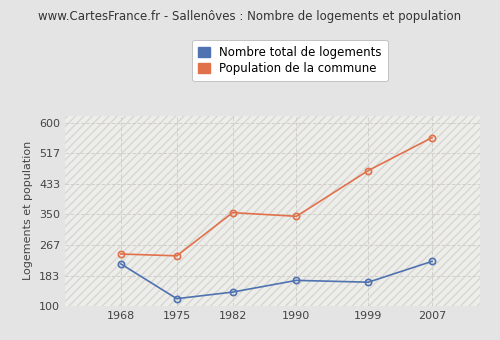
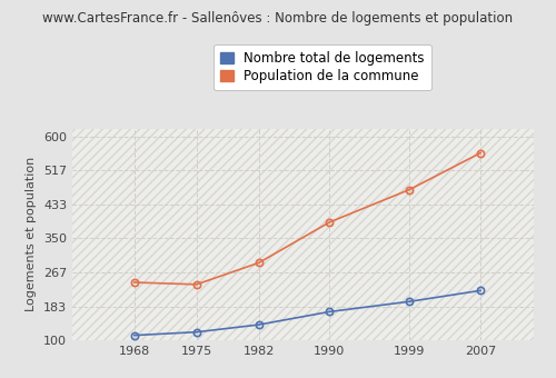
Nombre total de logements/1968: 215 -> 112
Population de la commune/1982: 355 -> 290
Population de la commune/1990: 345 -> 390
Nombre total de logements/1999: 165 -> 195
